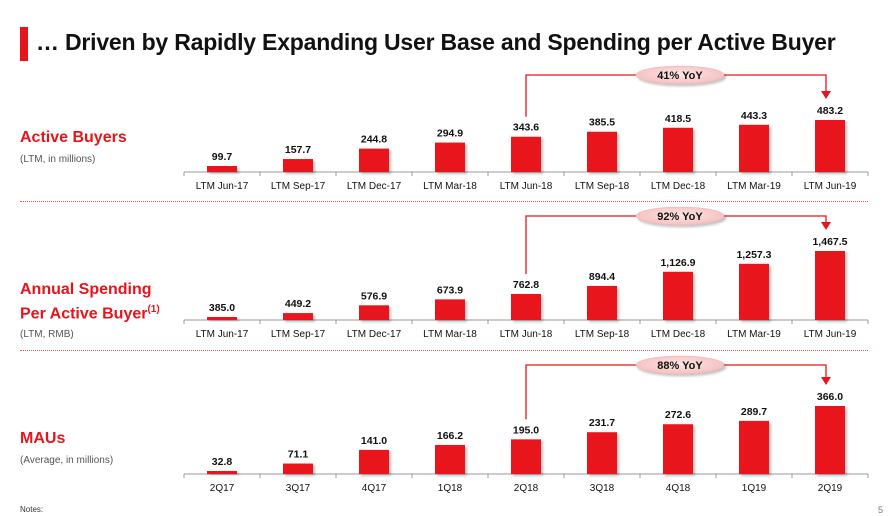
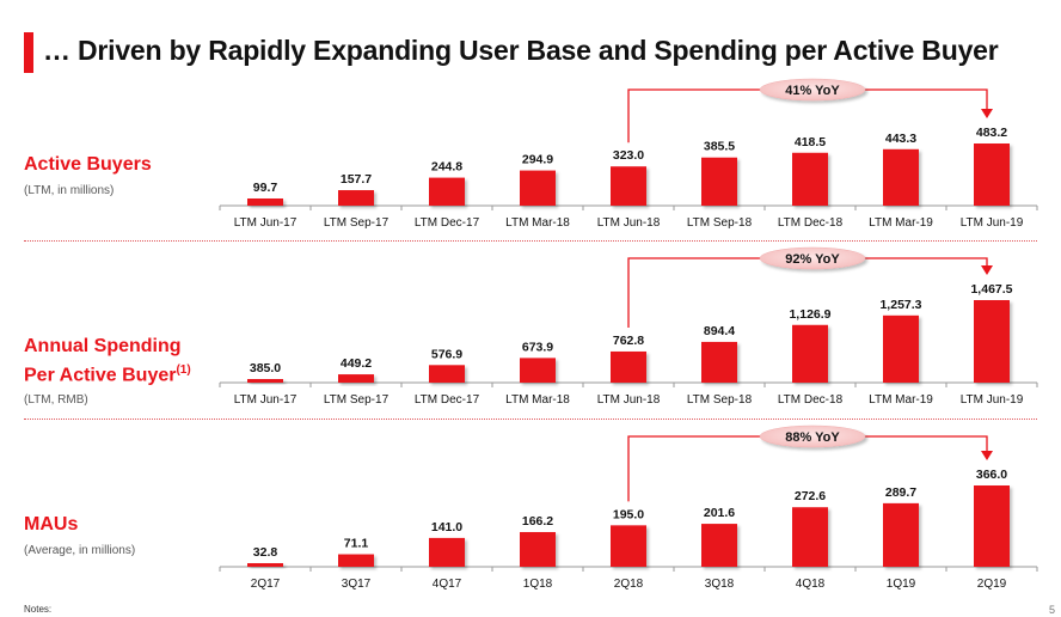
Active Buyers/LTM Jun-18: 343.6 -> 323.0
MAUs/3Q18: 231.7 -> 201.6
